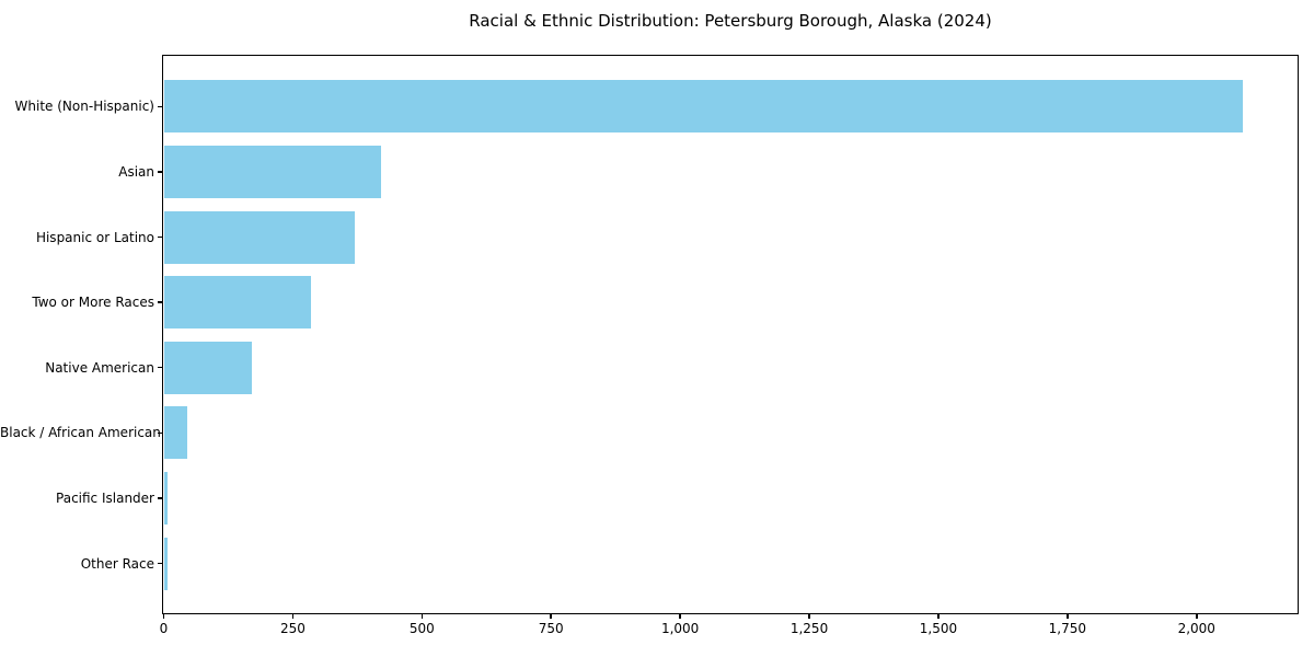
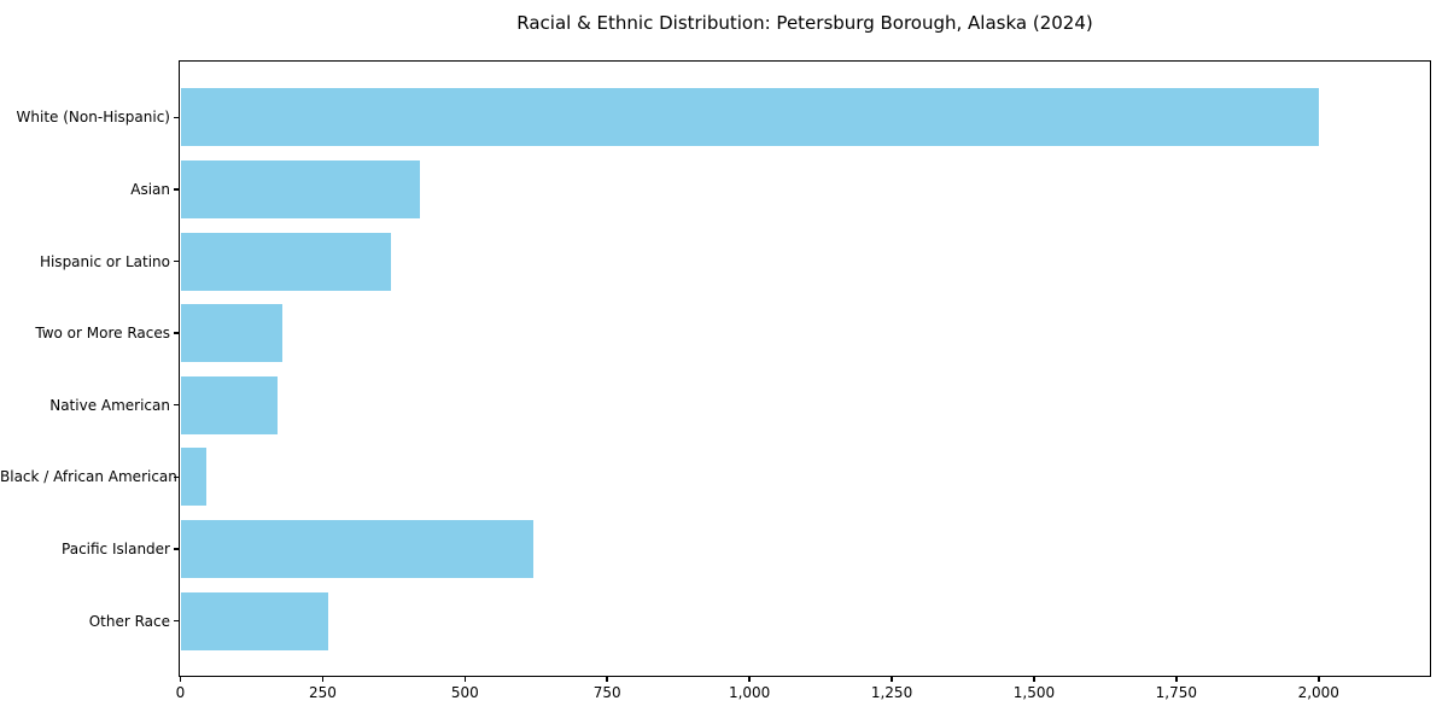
White (Non-Hispanic): 2090 -> 2000
Two or More Races: 280 -> 180
Pacific Islander: 10 -> 620
Other Race: 10 -> 260
